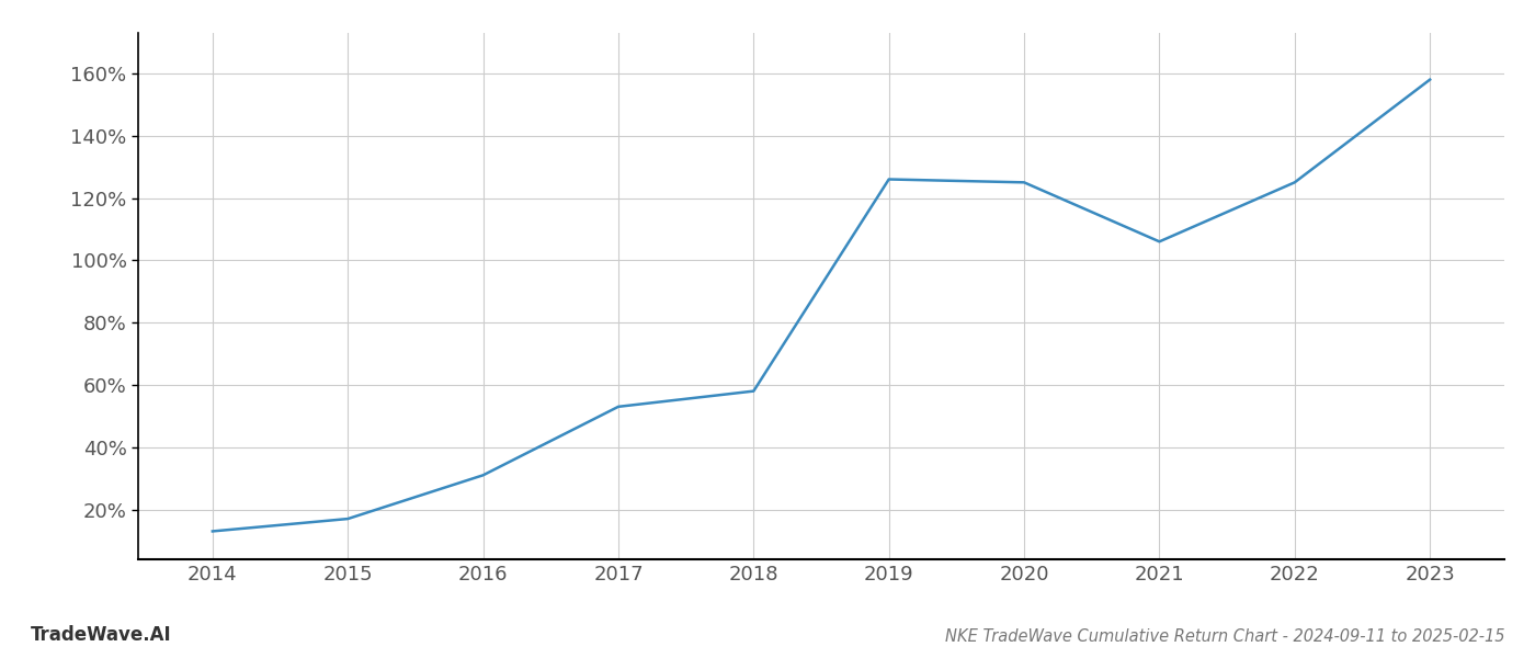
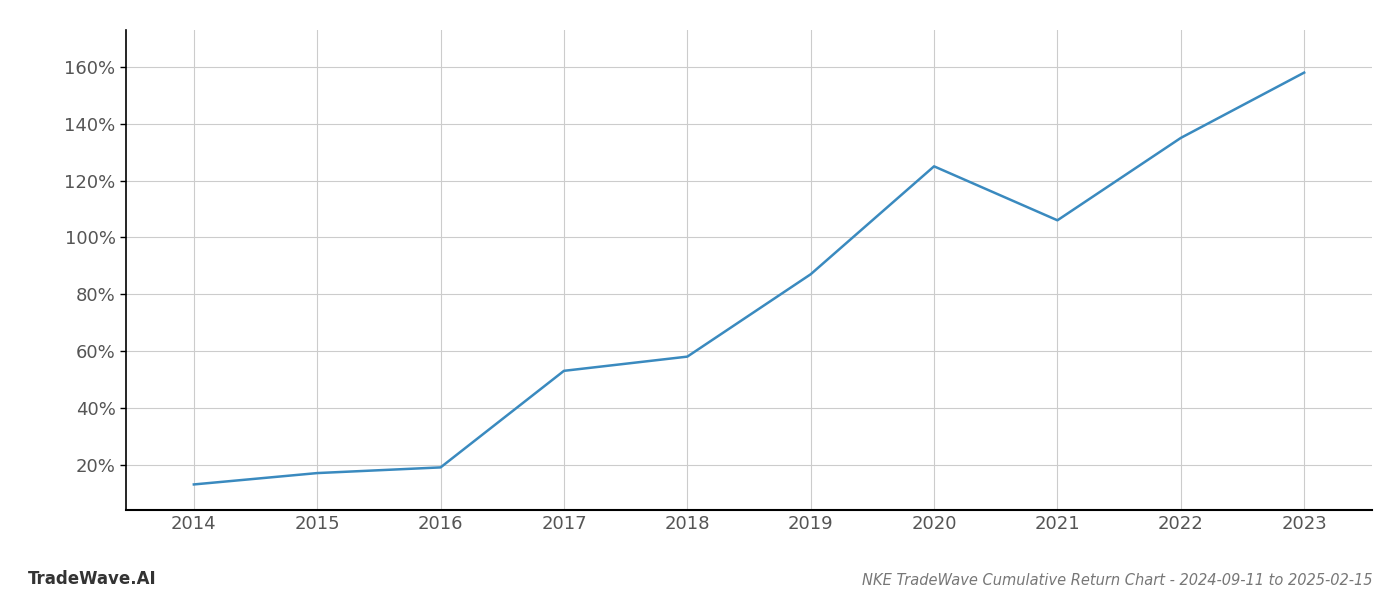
2016: 31% -> 19%
2019: 126% -> 87%
2022: 125% -> 135%
